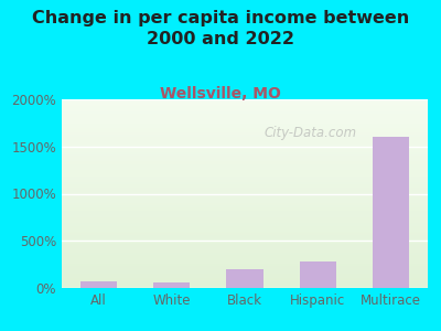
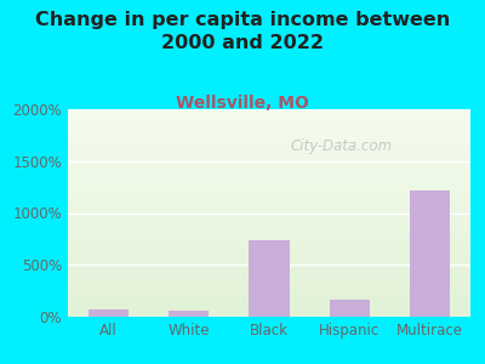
Black: 200% -> 740%
Hispanic: 280% -> 160%
Multirace: 1600% -> 1220%
